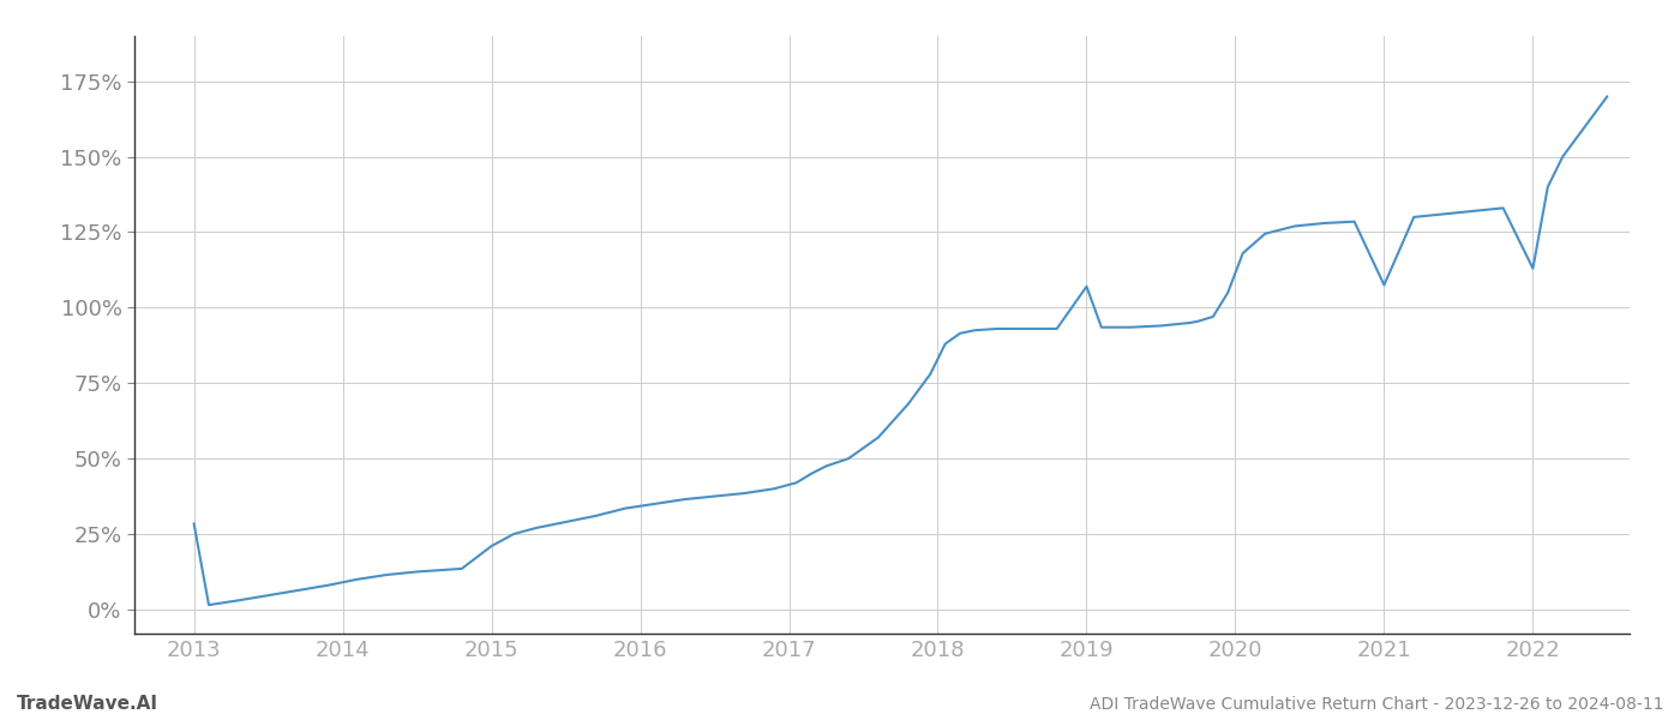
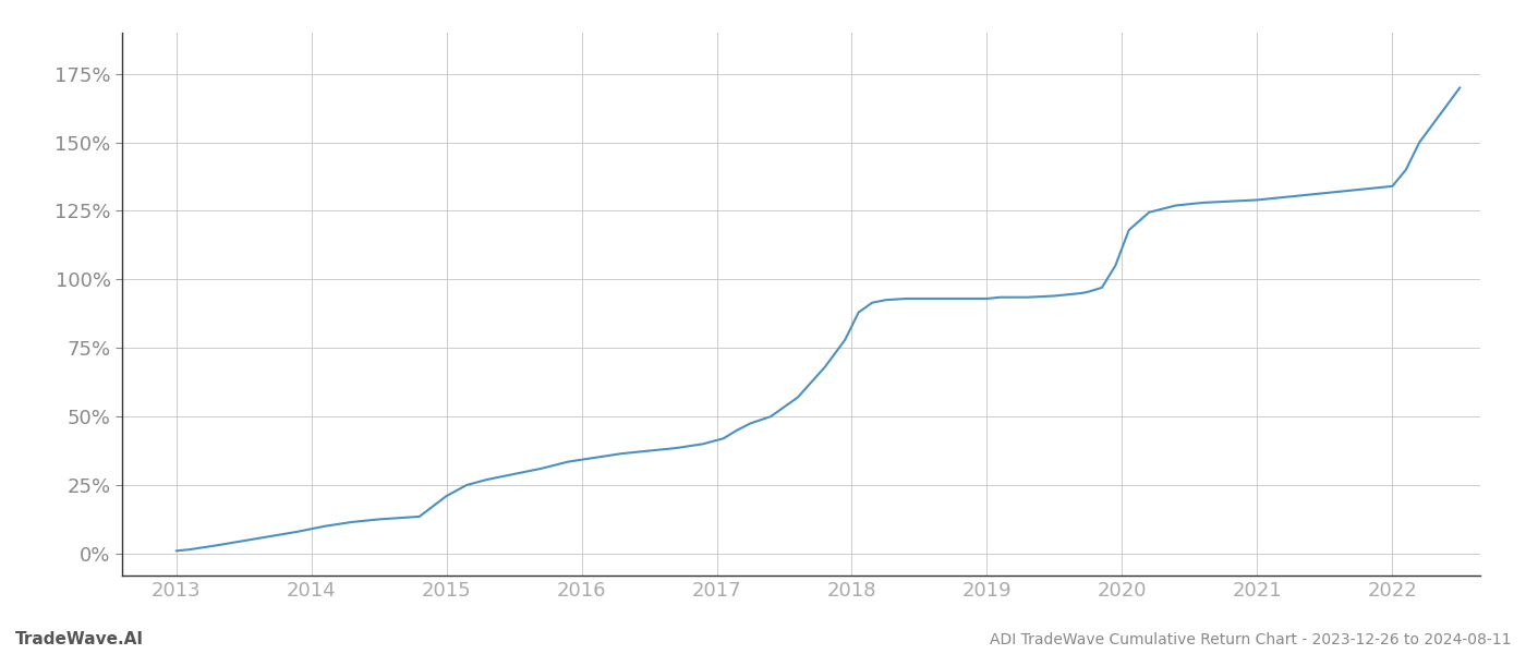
2013: 28.5% -> 1.0%
2019: 107.0% -> 93.0%
2021: 107.5% -> 129.0%
2022: 113.0% -> 134.0%
